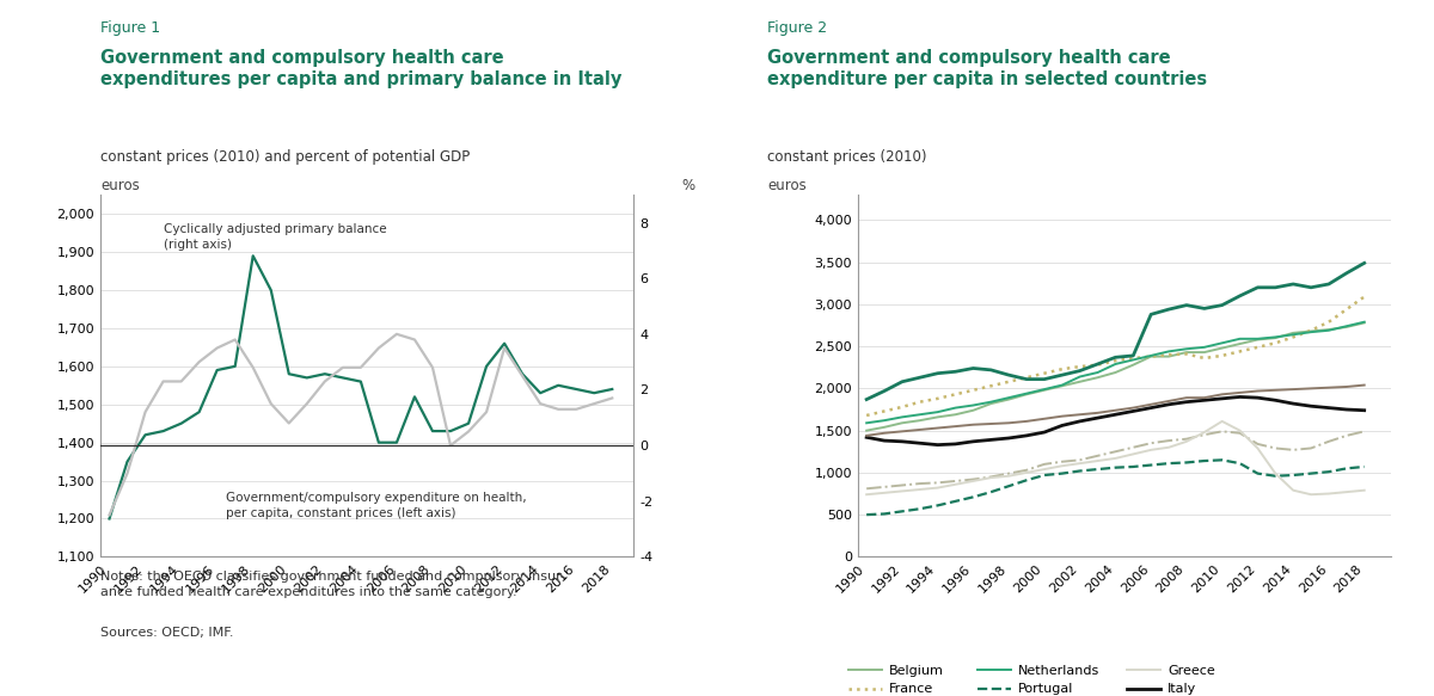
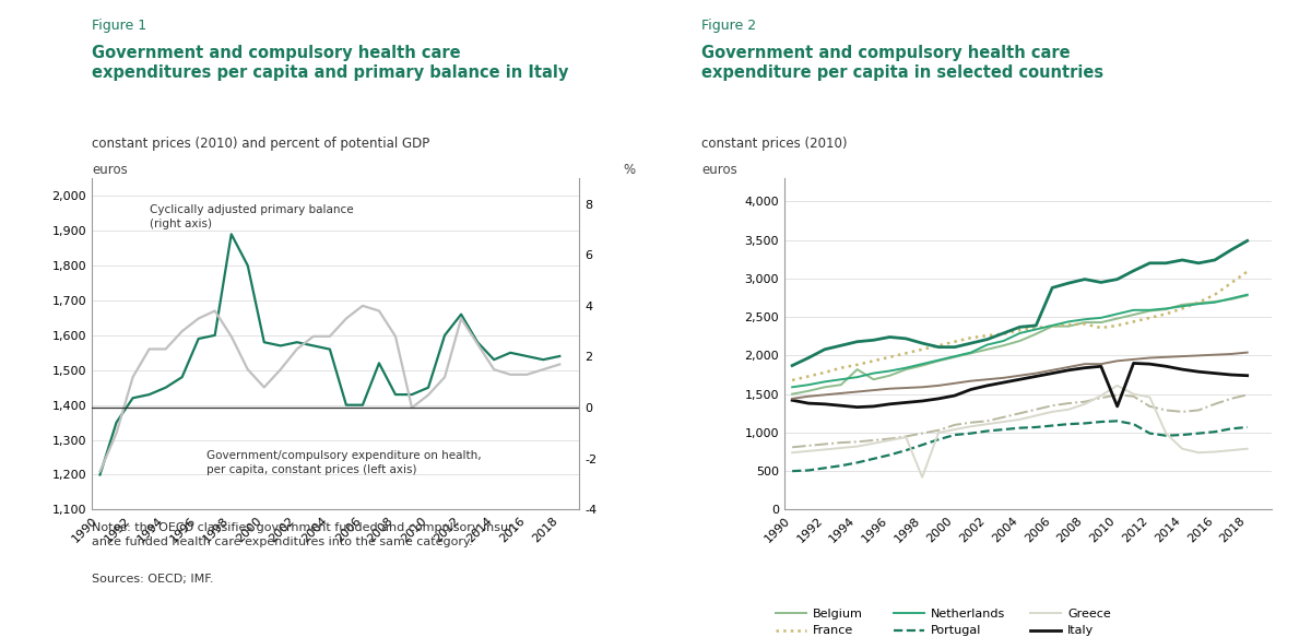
Belgium/1994: 1,660 -> 1,820
Greece/1998: 960 -> 420
Italy/2010: 1,880 -> 1,340
Greece/2012: 1,290 -> 1,460
